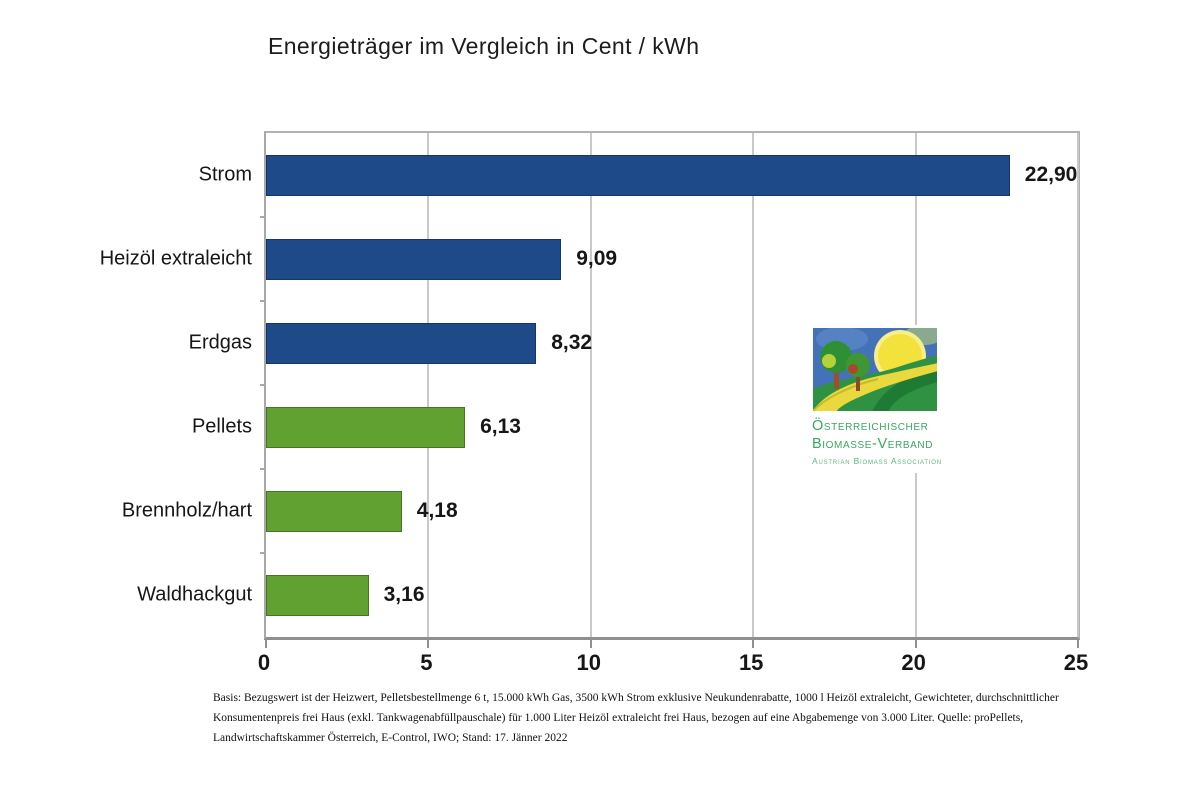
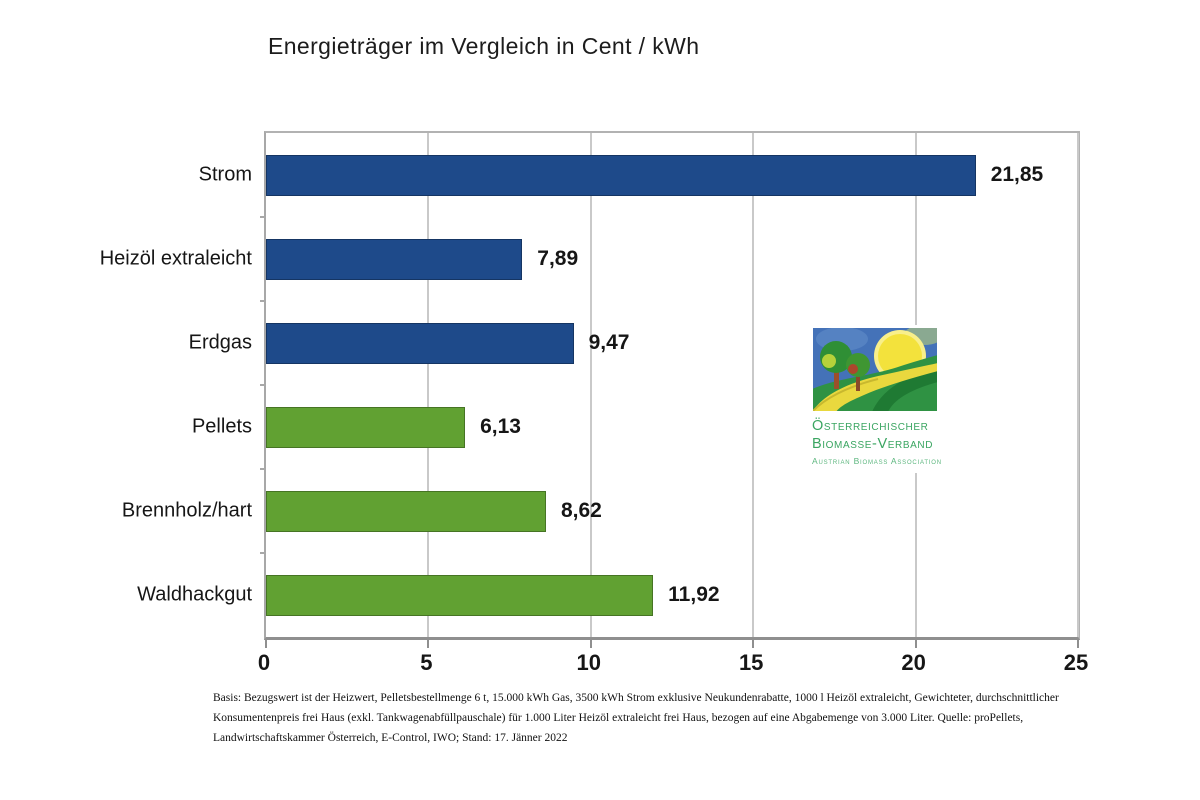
Strom: 22,90 -> 21,85
Heizöl extraleicht: 9,09 -> 7,89
Erdgas: 8,32 -> 9,47
Brennholz/hart: 4,18 -> 8,62
Waldhackgut: 3,16 -> 11,92
